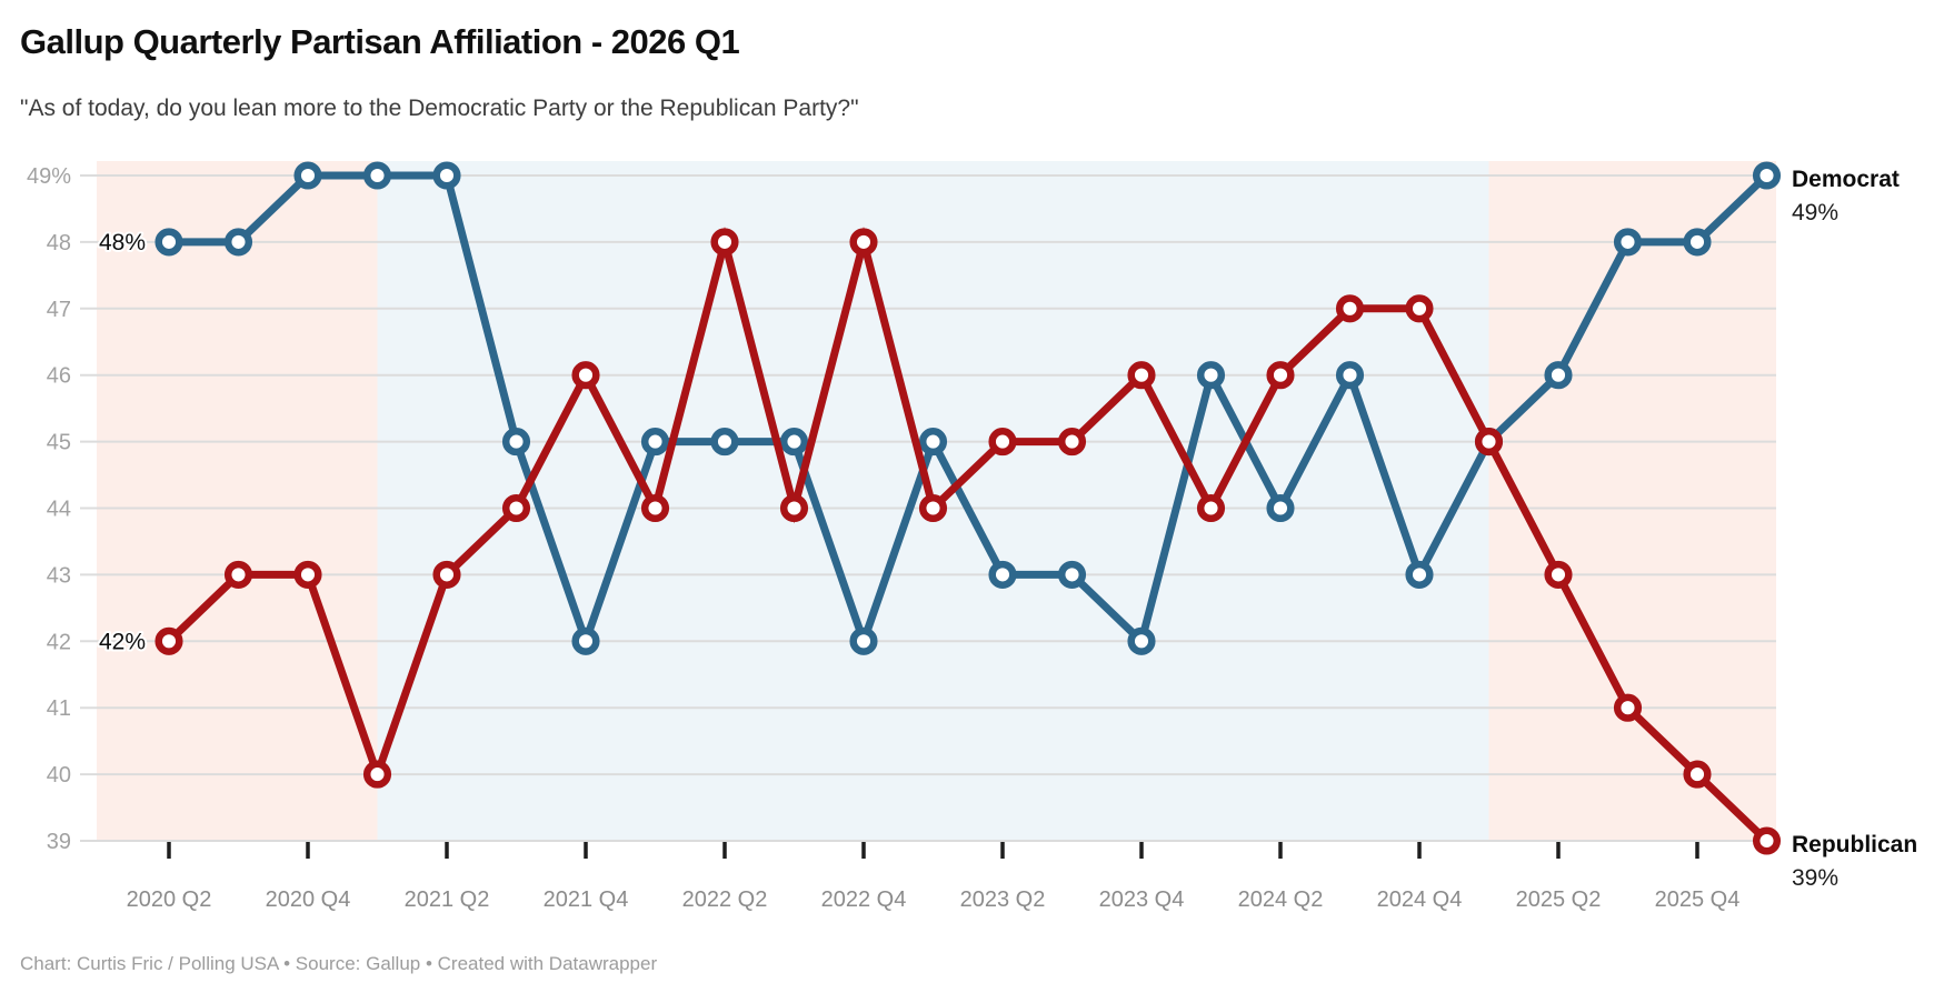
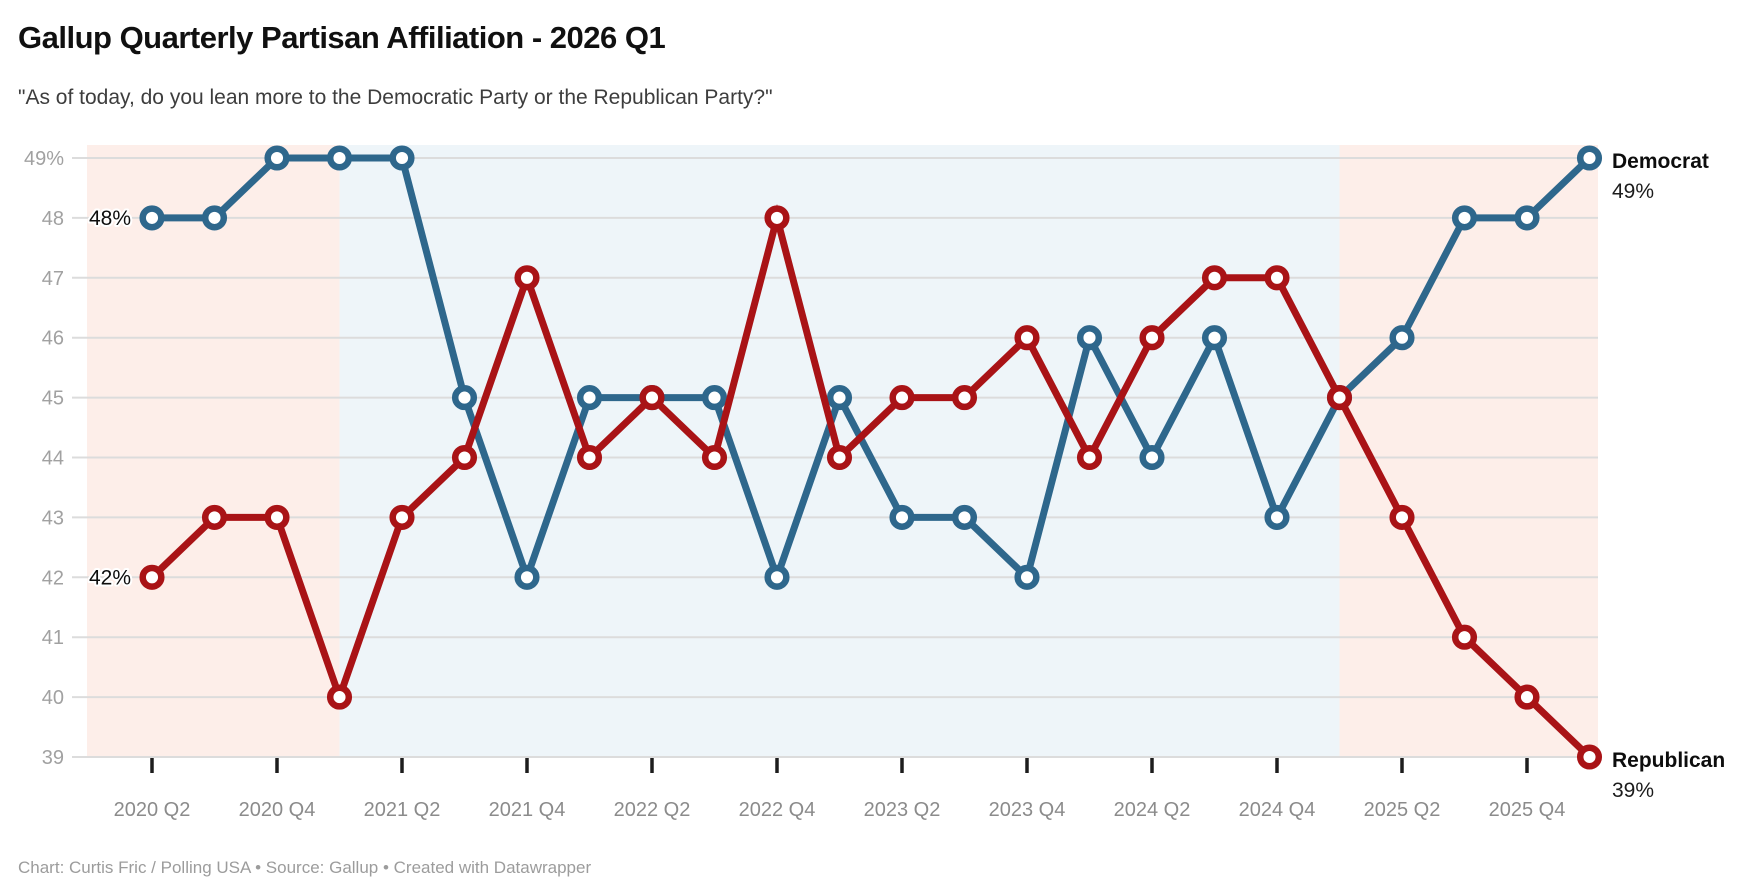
Republican/2021 Q4: 46% -> 47%
Republican/2022 Q2: 48% -> 45%
